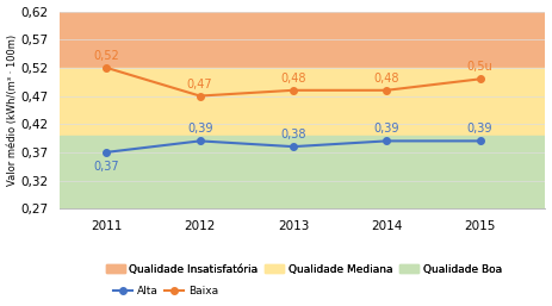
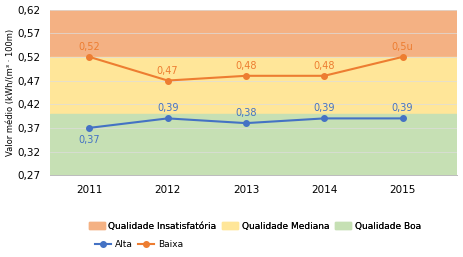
Baixa/2015: 0,50 -> 0,52
